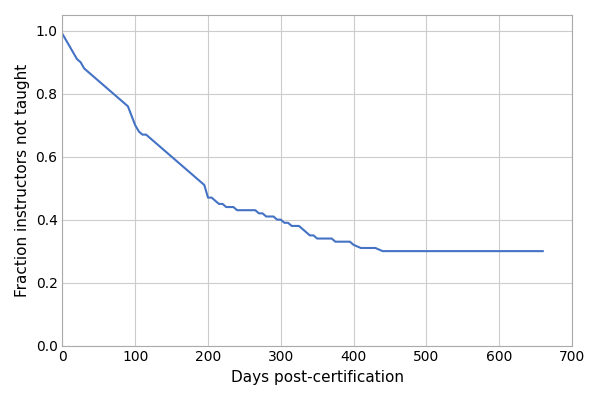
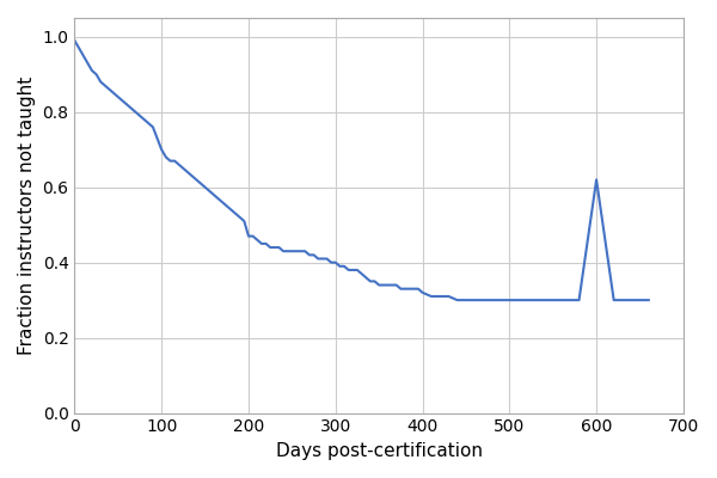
600: 0.30 -> 0.62
